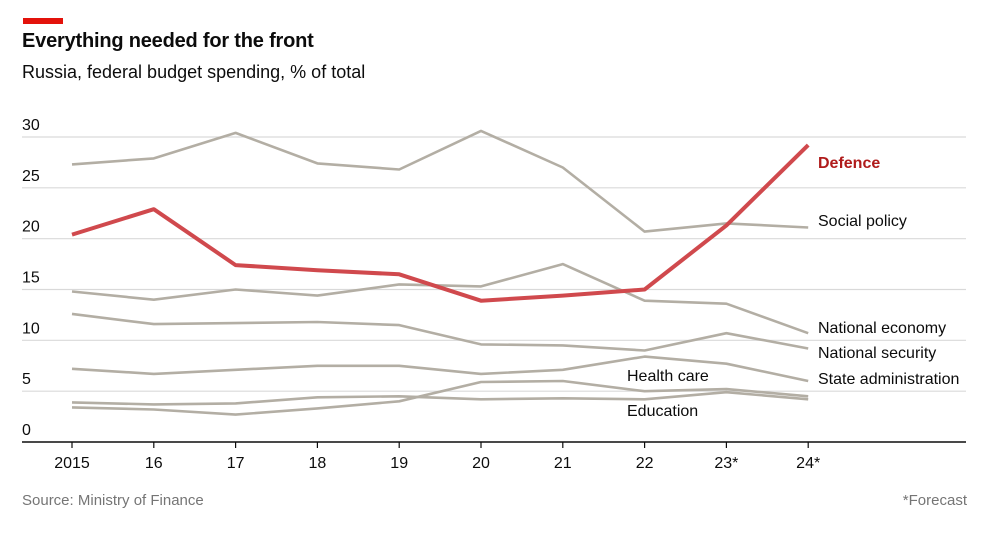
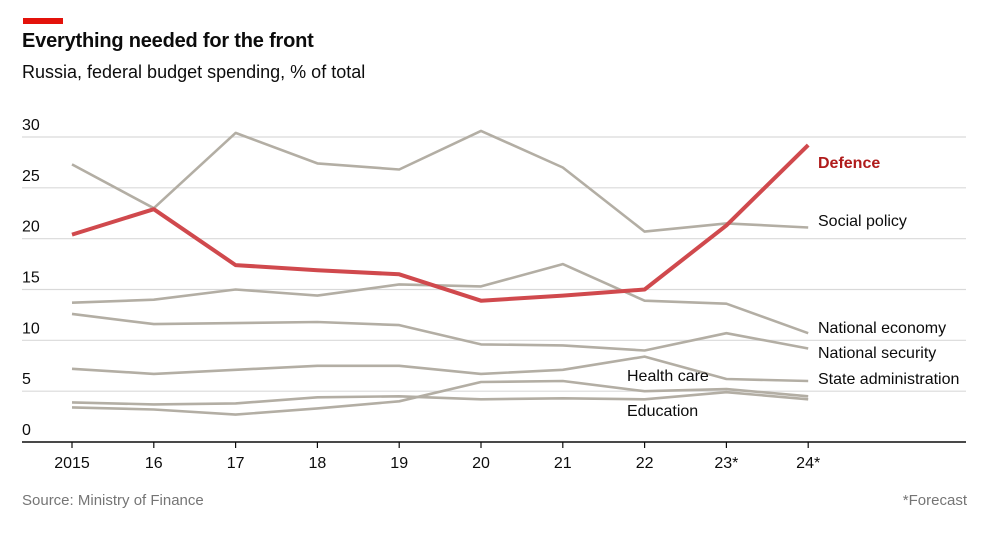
National economy/2015: 14.8 -> 13.7
Social policy/16: 27.9 -> 23.0
State administration/23*: 7.7 -> 6.2
